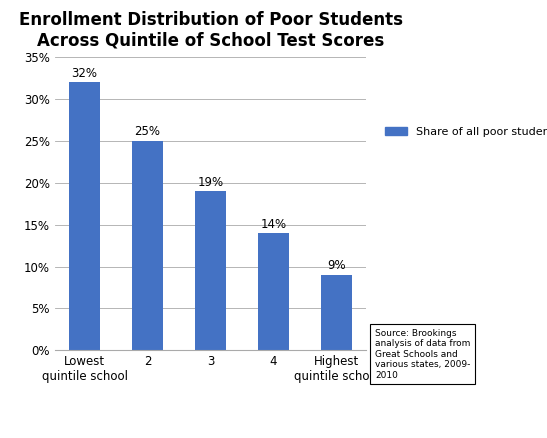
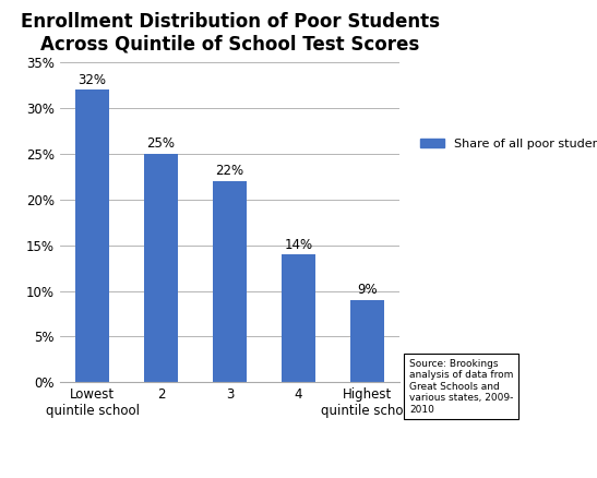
3: 19% -> 22%
